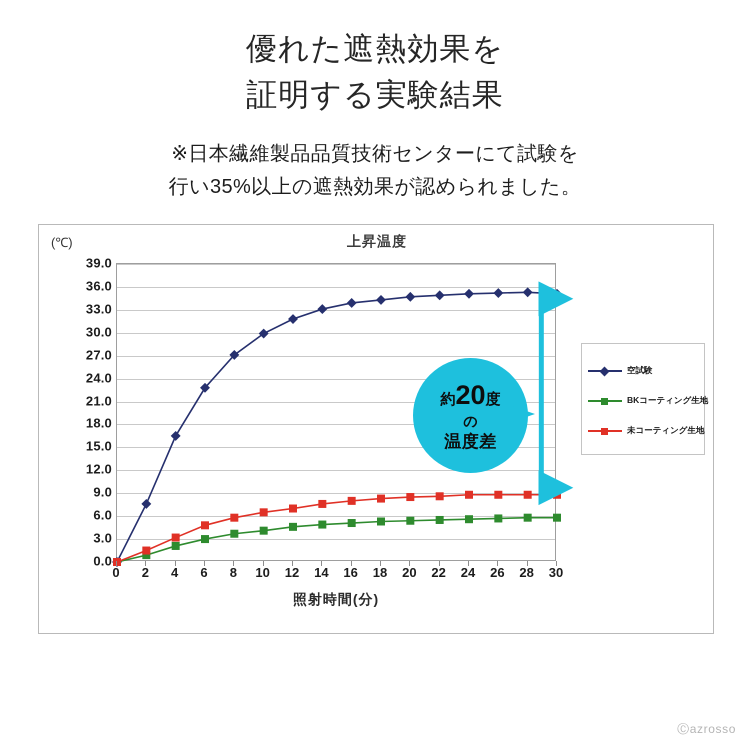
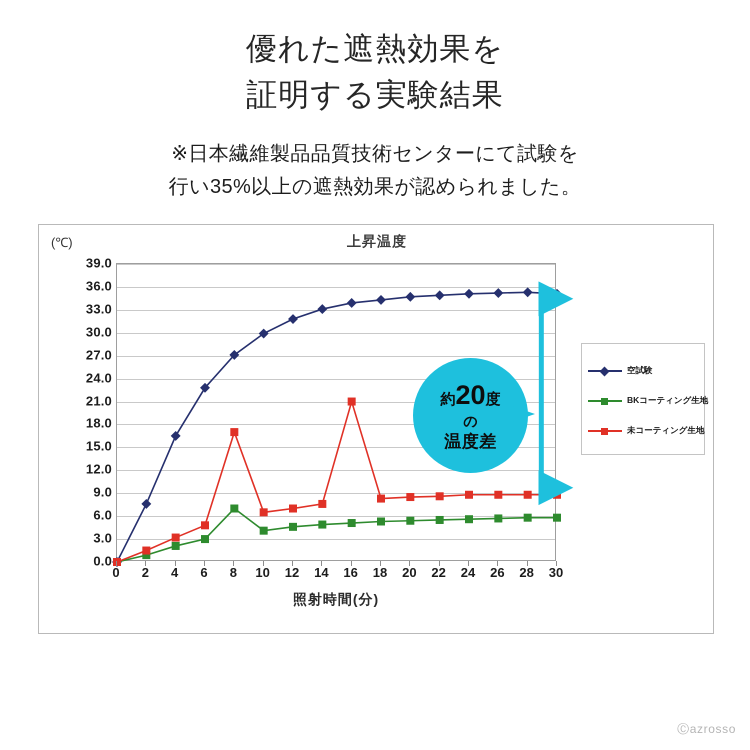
BKコーティング生地/8: 4 -> 7
未コーティング生地/8: 6 -> 17
未コーティング生地/16: 8 -> 21
